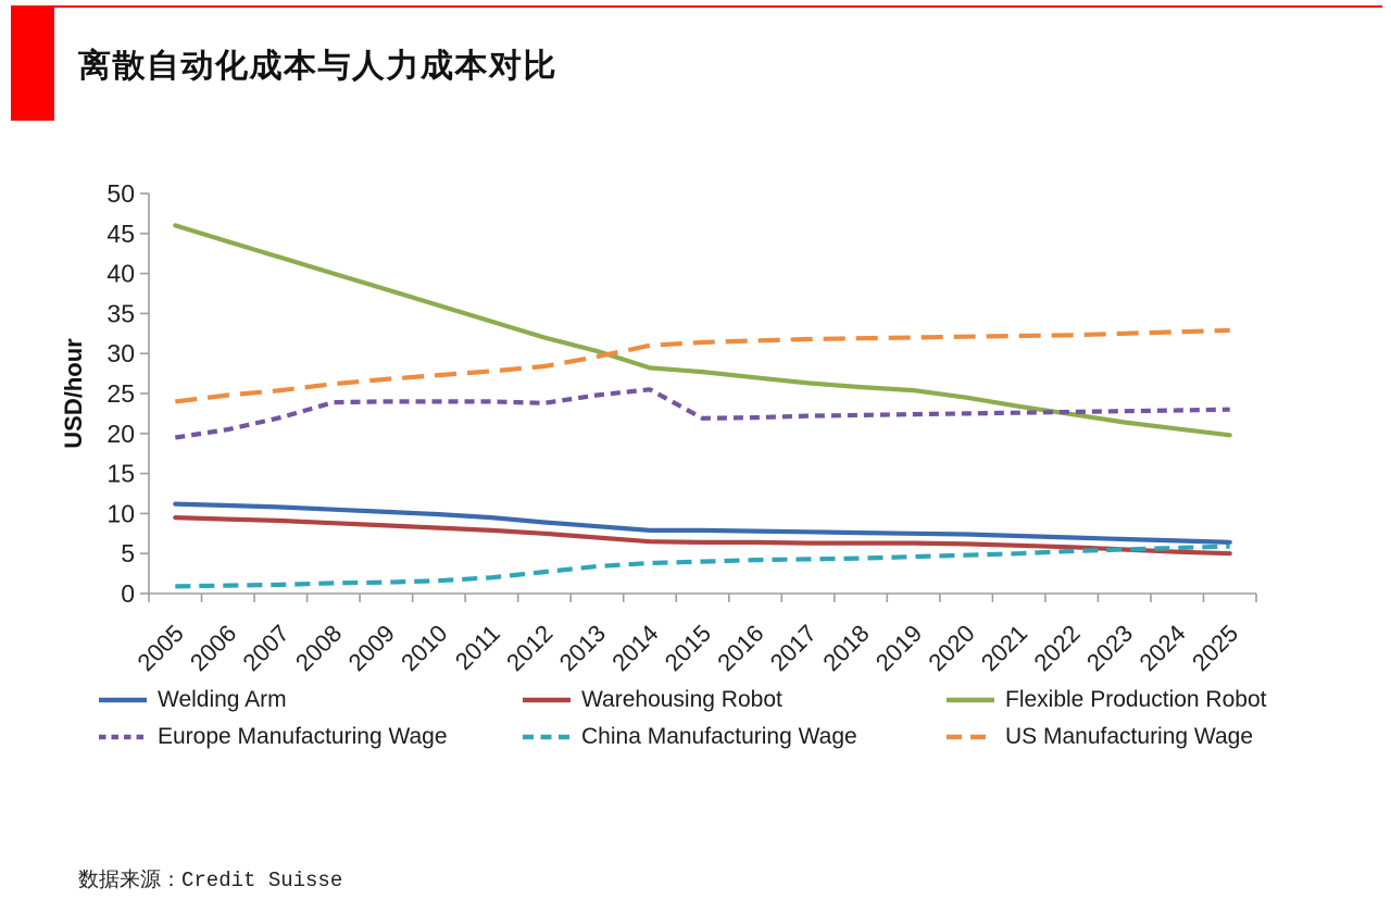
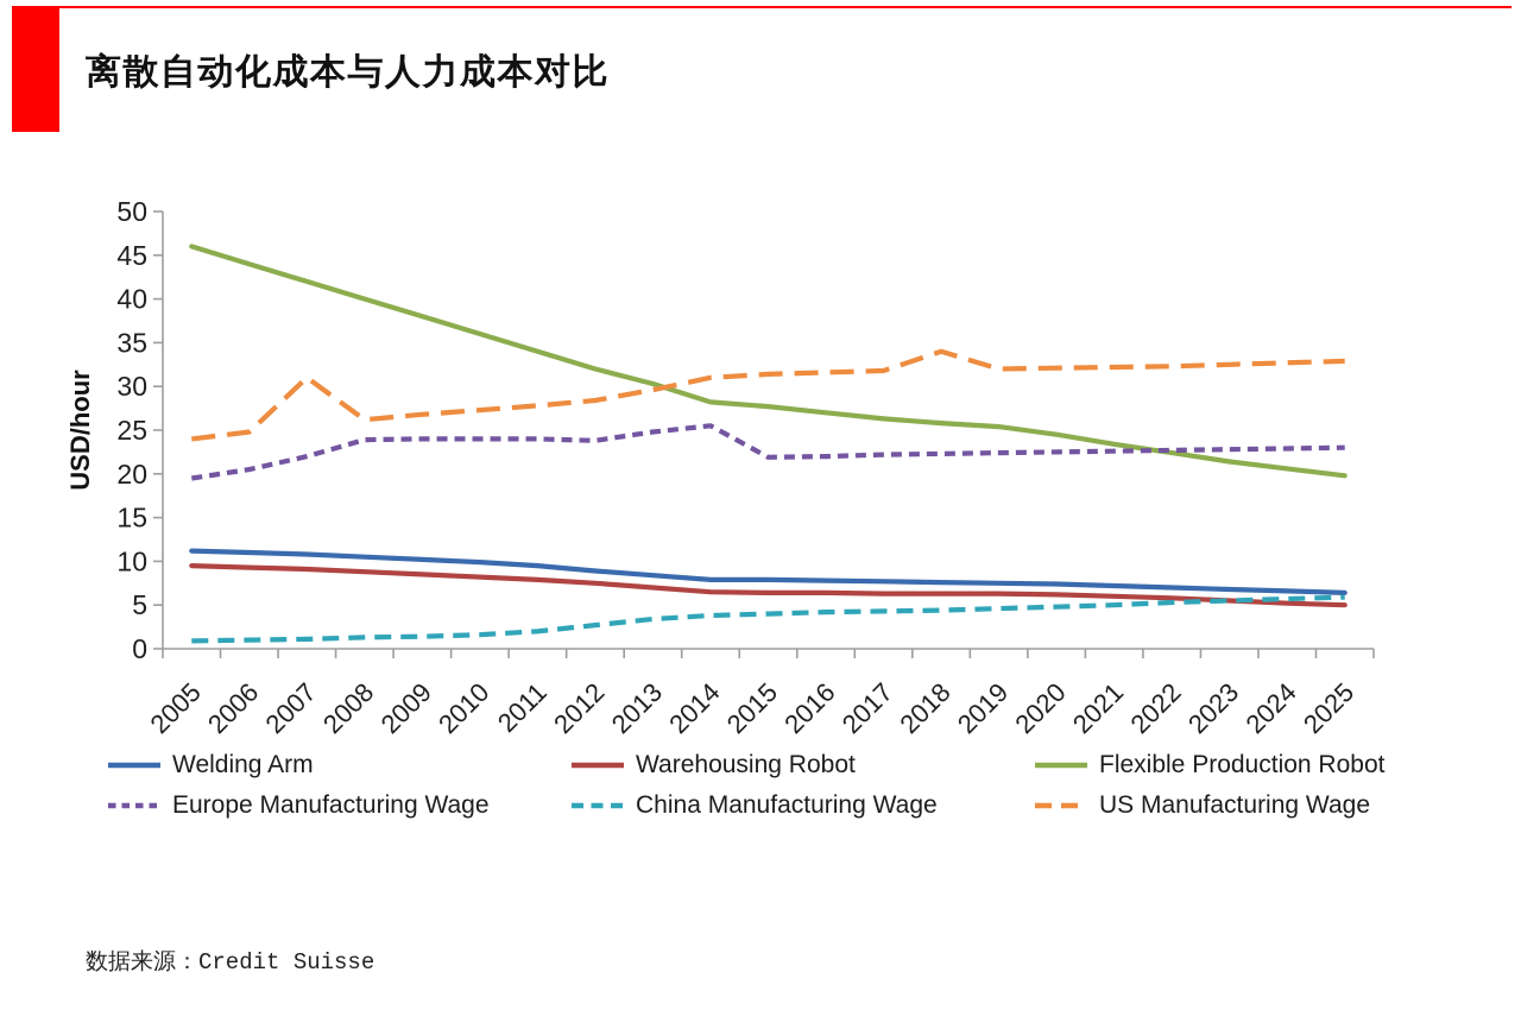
US Manufacturing Wage/2007: 25 -> 31
US Manufacturing Wage/2018: 32 -> 34
